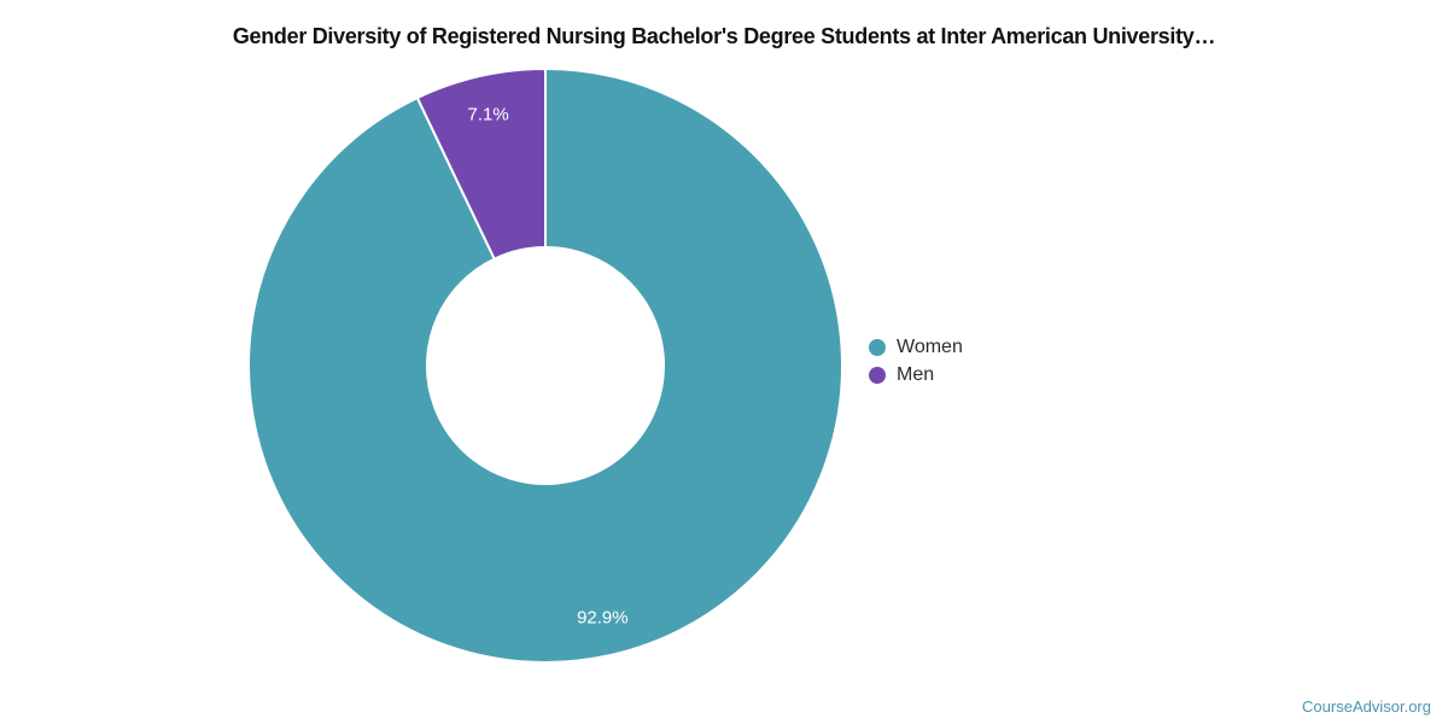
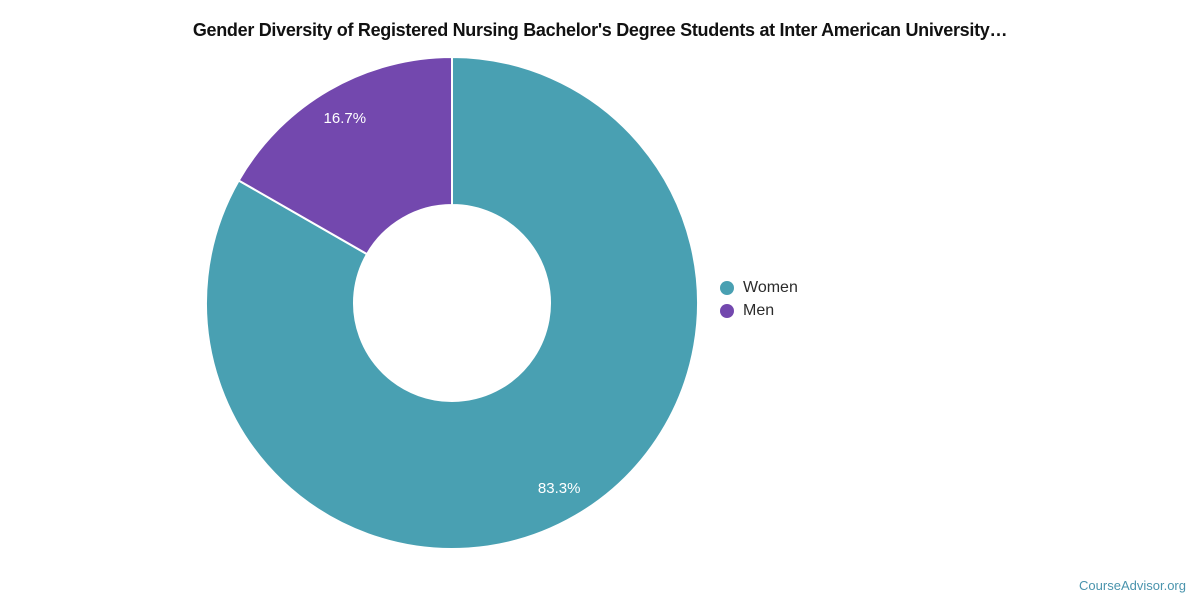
Women: 92.9% -> 83.3%
Men: 7.1% -> 16.7%
